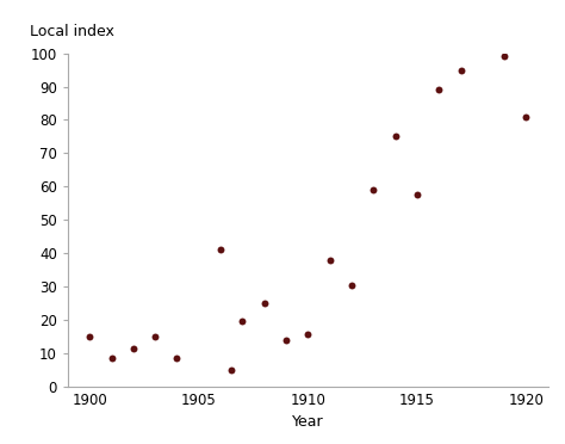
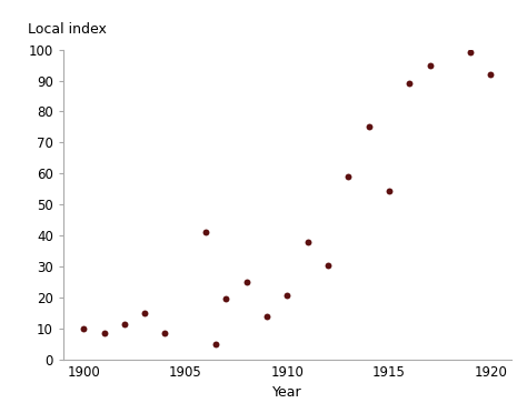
1900: 15.0 -> 10.0
1910: 15.5 -> 20.5
1915: 57.5 -> 54.5
1920: 81.0 -> 92.0
